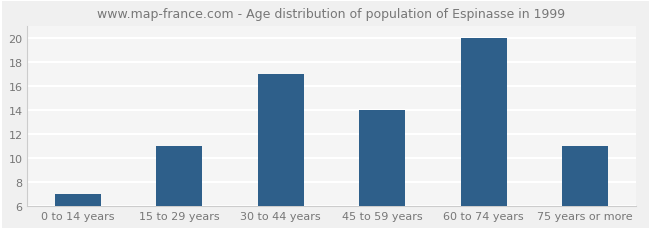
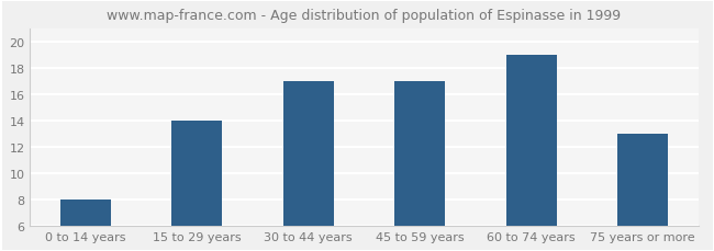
0 to 14 years: 7 -> 8
15 to 29 years: 11 -> 14
45 to 59 years: 14 -> 17
60 to 74 years: 20 -> 19
75 years or more: 11 -> 13
